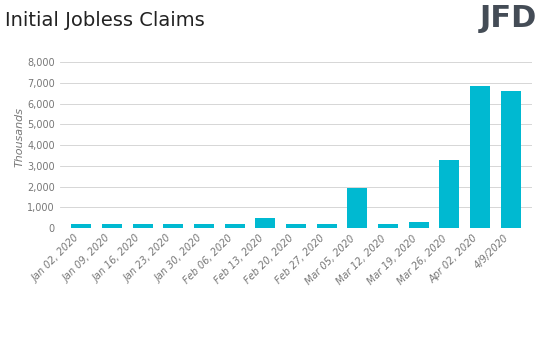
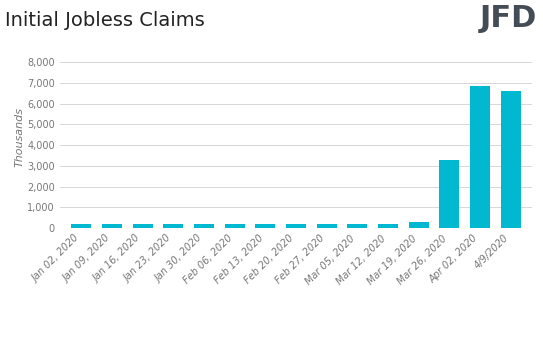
Feb 13, 2020: 500 -> 200
Mar 05, 2020: 1,950 -> 210
